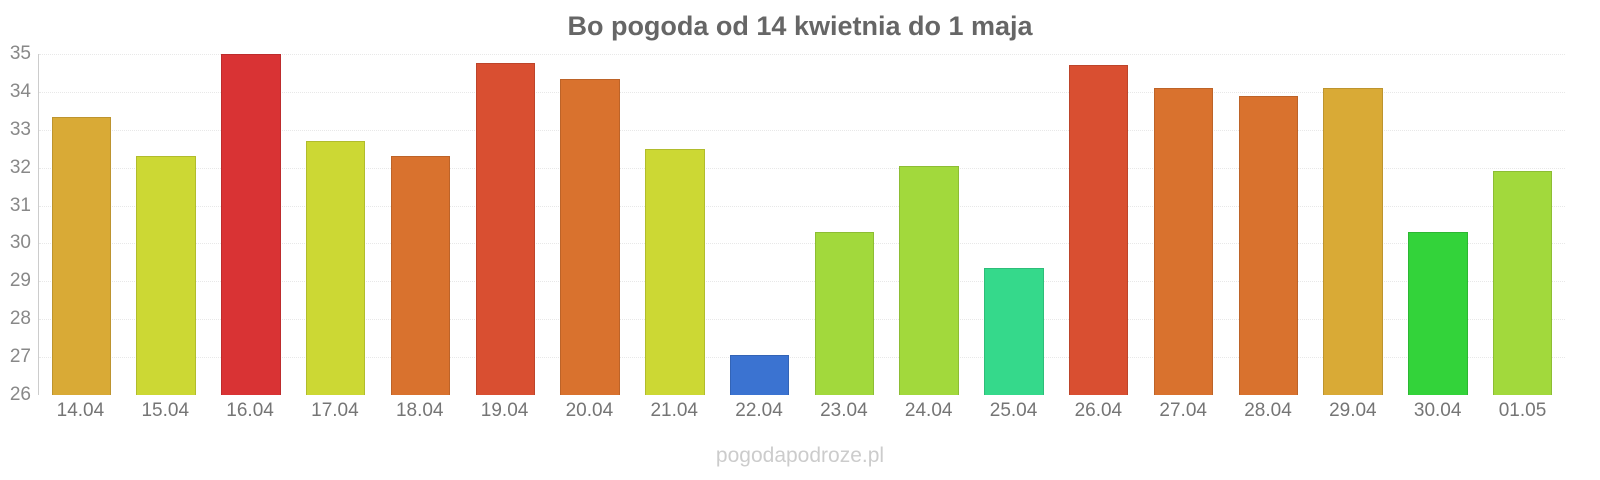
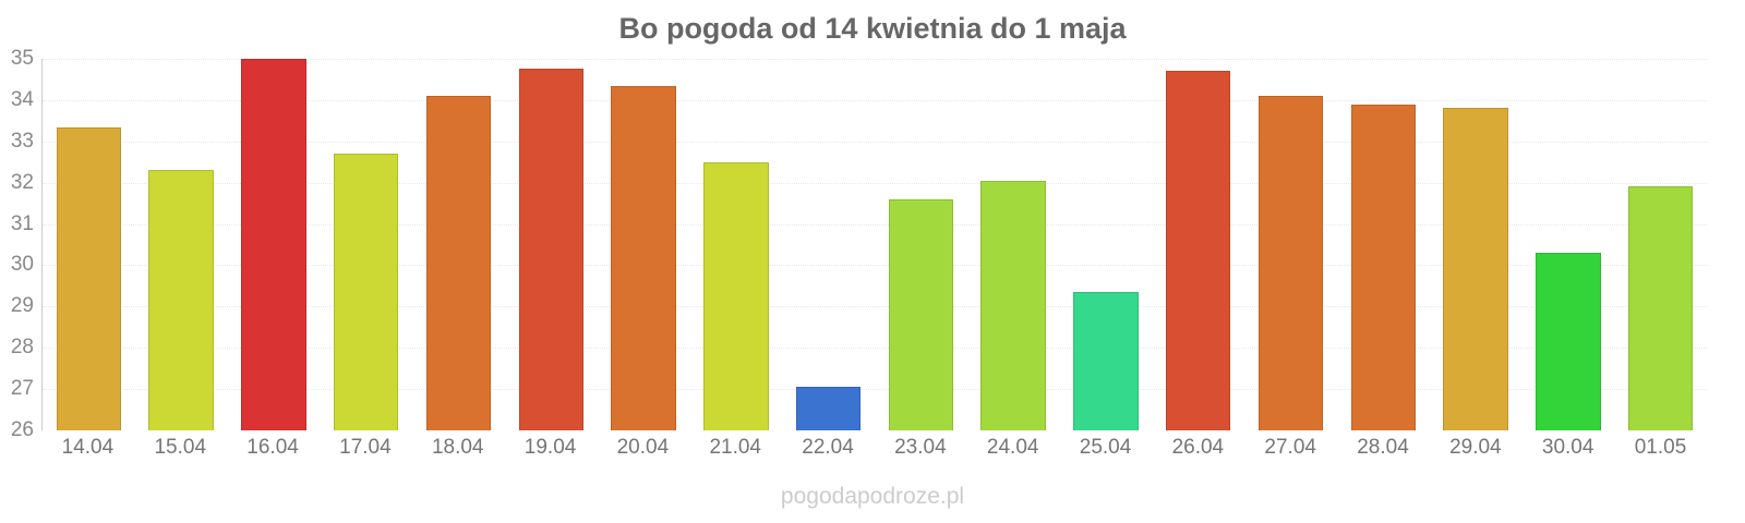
18.04: 32.3 -> 34.1
23.04: 30.3 -> 31.6
29.04: 34.1 -> 33.8
